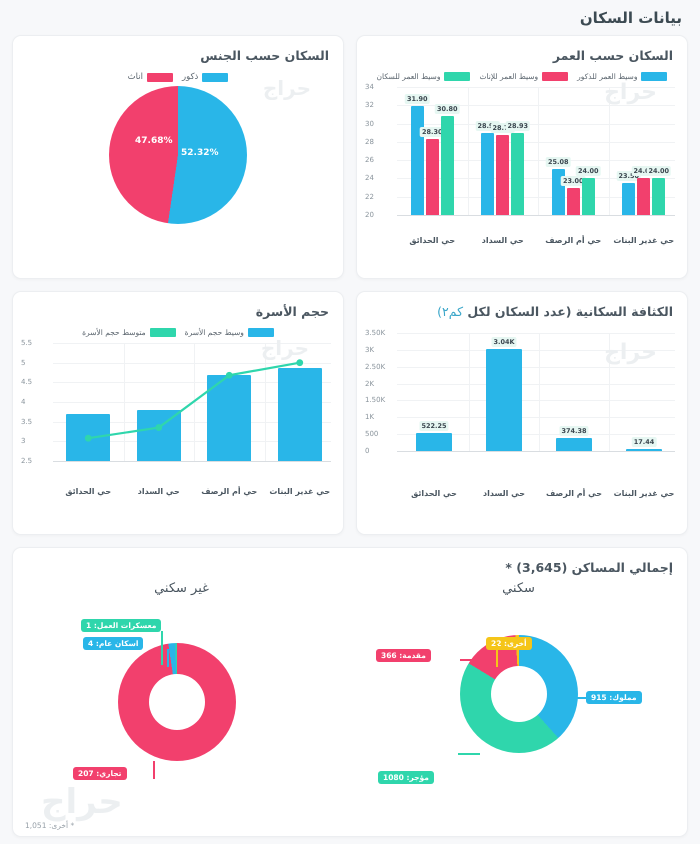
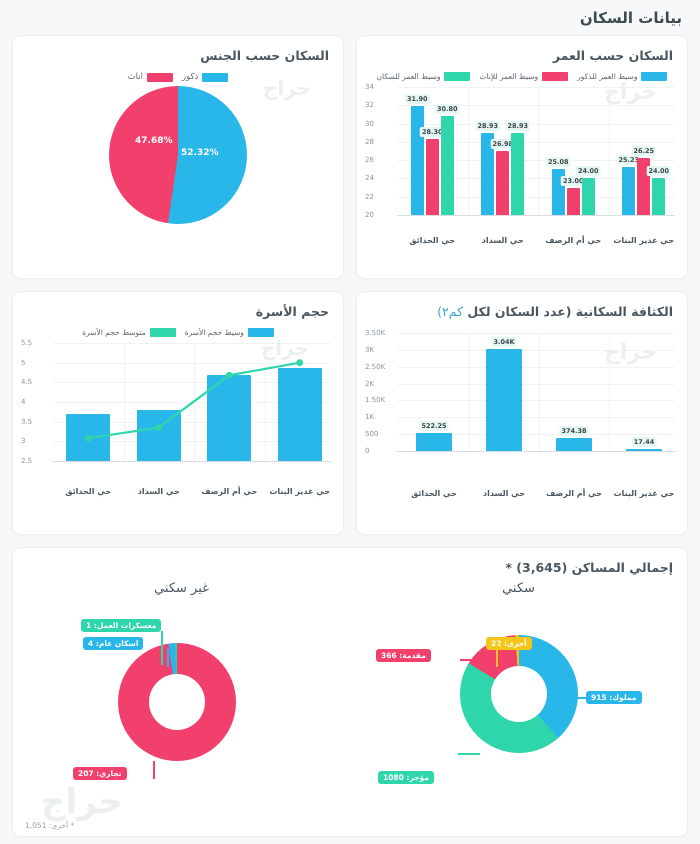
السكان حسب العمر/وسيط العمر للإناث/حي السداد: 28.71 -> 26.98
السكان حسب العمر/وسيط العمر للذكور/حي غدير البنات: 23.50 -> 25.23
السكان حسب العمر/وسيط العمر للإناث/حي غدير البنات: 24.00 -> 26.25
